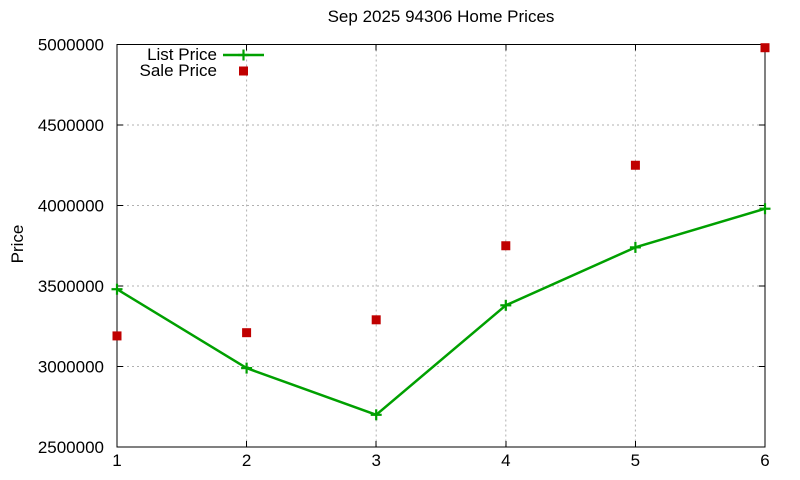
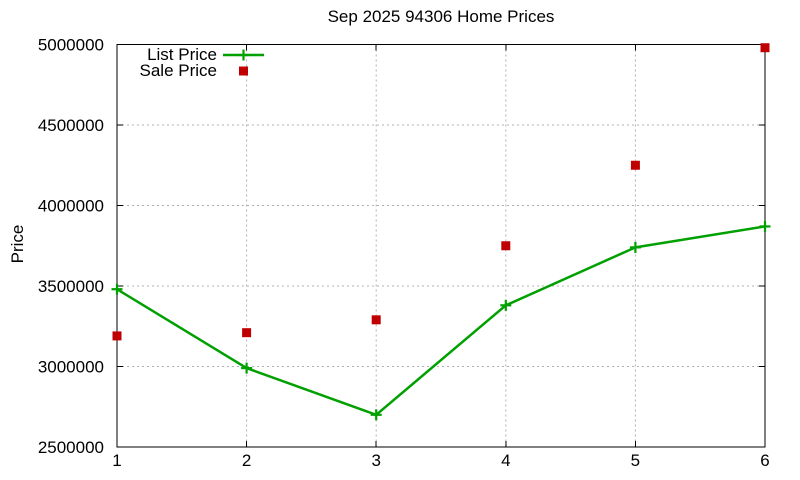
List Price/6: 3980000 -> 3870000
